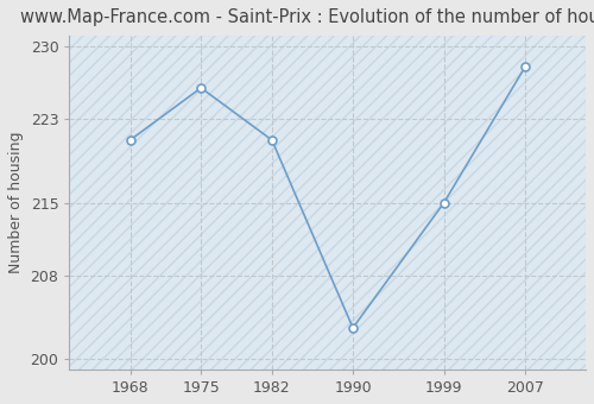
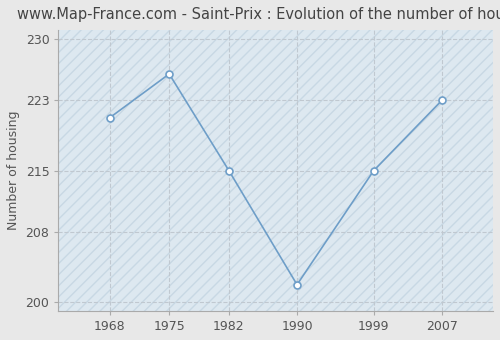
1982: 221 -> 215
1990: 203 -> 202
2007: 228 -> 223
